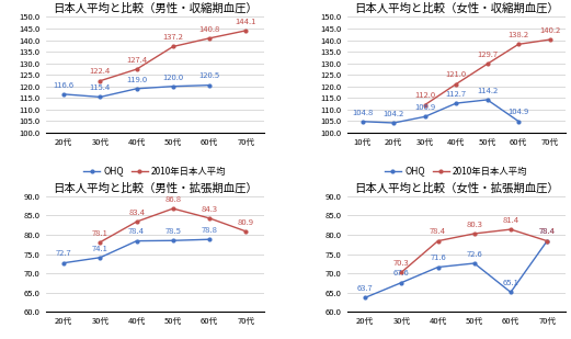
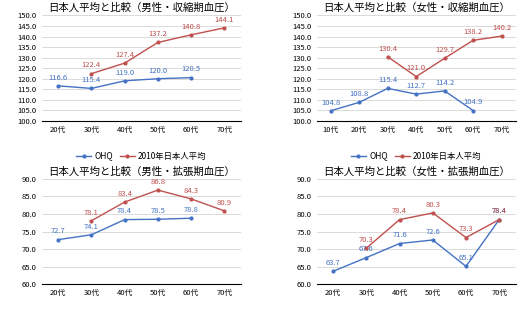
日本人平均と比較（女性・収縮期血圧）/OHQ/20代: 104.2 -> 108.8
日本人平均と比較（女性・収縮期血圧）/OHQ/30代: 106.9 -> 115.4
日本人平均と比較（女性・収縮期血圧）/2010年日本人平均/30代: 112.0 -> 130.4
日本人平均と比較（女性・拡張期血圧）/2010年日本人平均/60代: 81.4 -> 73.3
